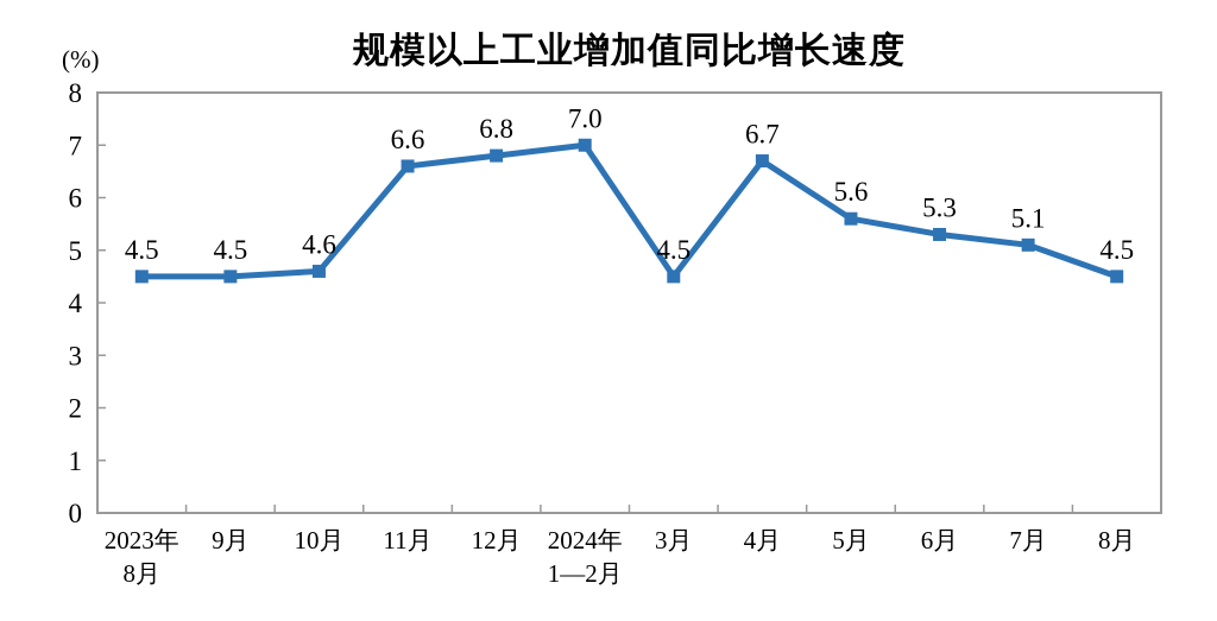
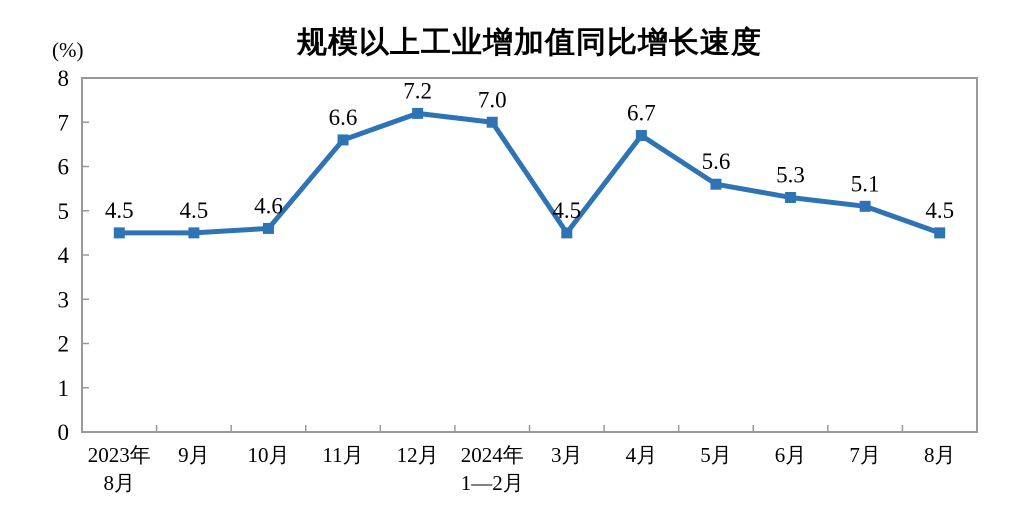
12月: 6.8 -> 7.2
